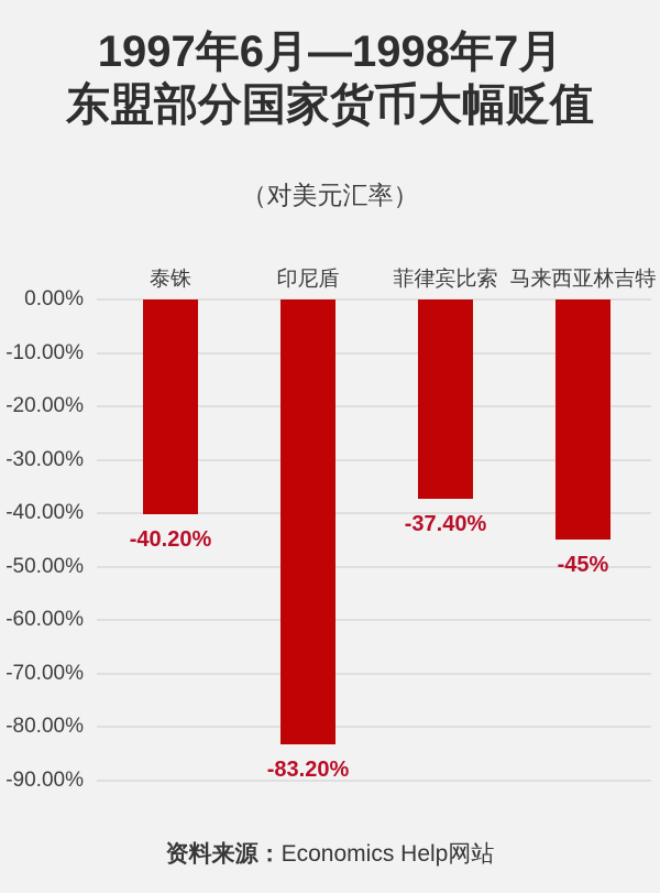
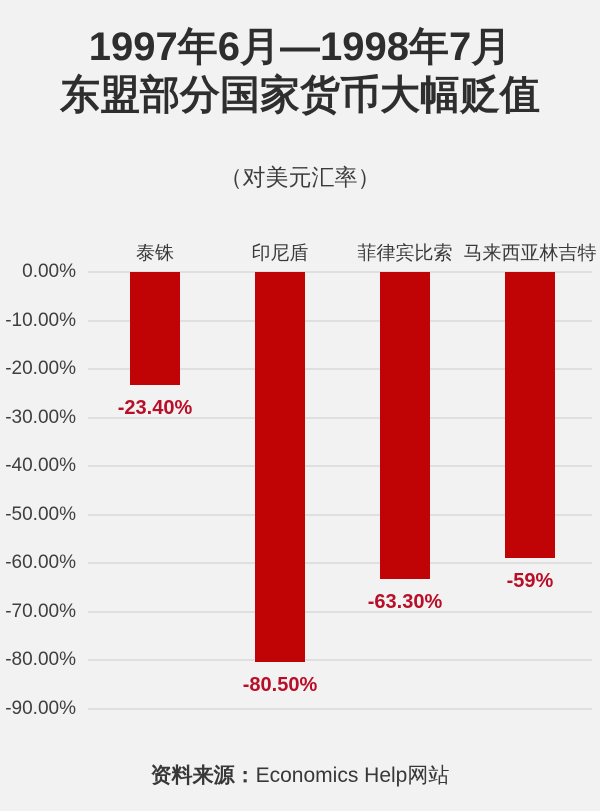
泰铢: -40.20% -> -23.40%
印尼盾: -83.20% -> -80.50%
菲律宾比索: -37.40% -> -63.30%
马来西亚林吉特: -45% -> -59%
